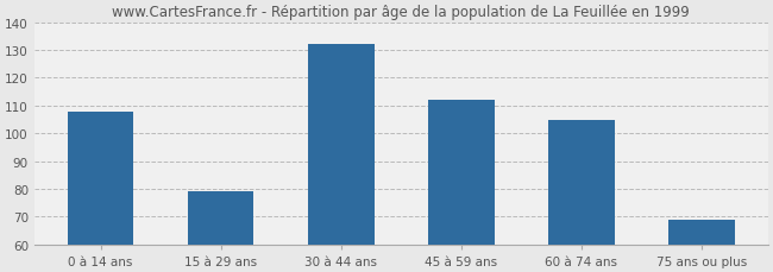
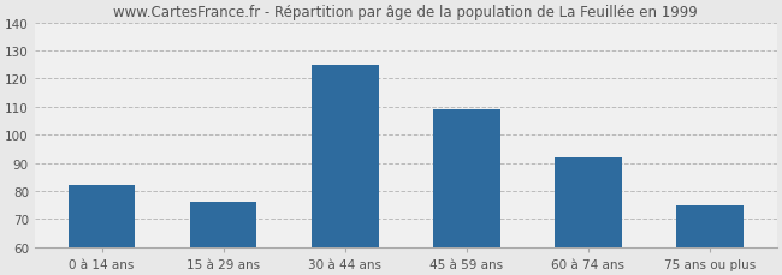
0 à 14 ans: 108 -> 82
15 à 29 ans: 79 -> 76
30 à 44 ans: 132 -> 125
45 à 59 ans: 112 -> 109
60 à 74 ans: 105 -> 92
75 ans ou plus: 69 -> 75
